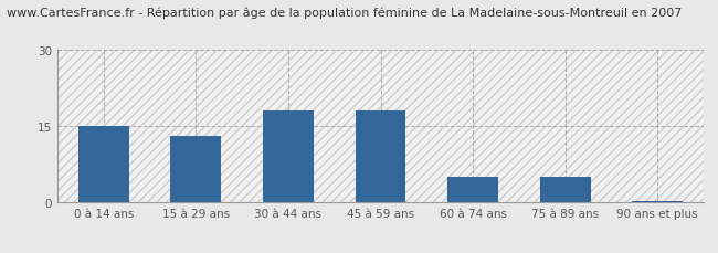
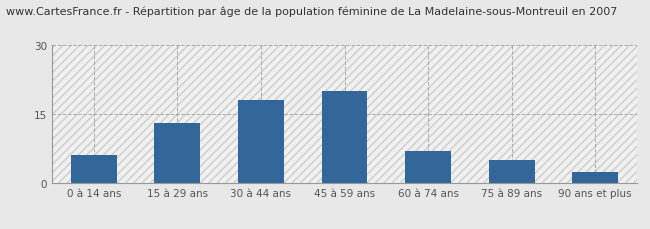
0 à 14 ans: 15.0 -> 6.0
45 à 59 ans: 18.0 -> 20.0
60 à 74 ans: 5.0 -> 7.0
90 ans et plus: 0.3 -> 2.5
